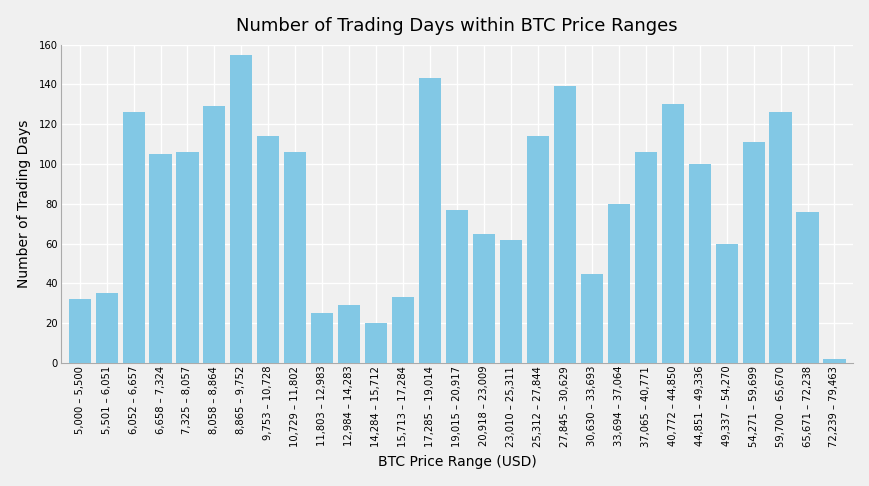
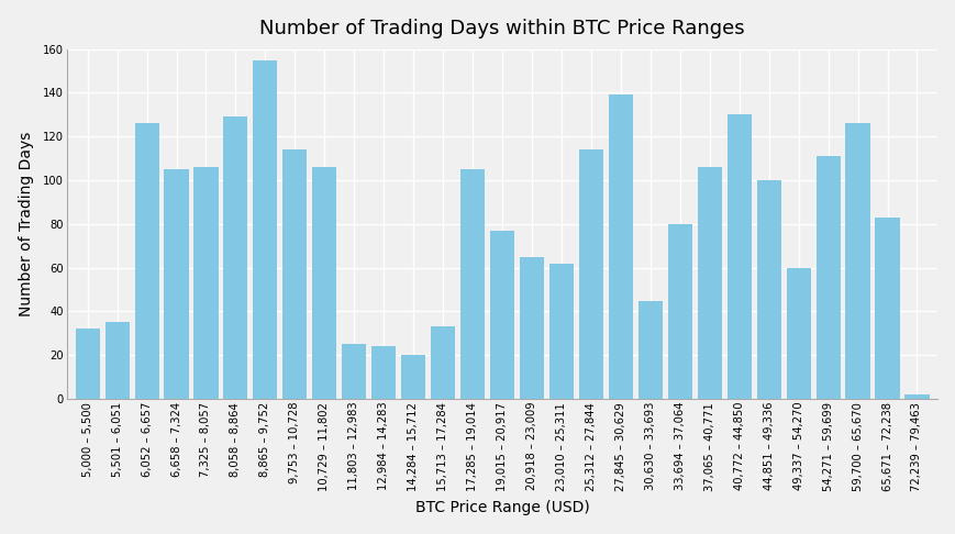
12,984 – 14,283: 29 -> 24
17,285 – 19,014: 143 -> 105
65,671 – 72,238: 76 -> 83
